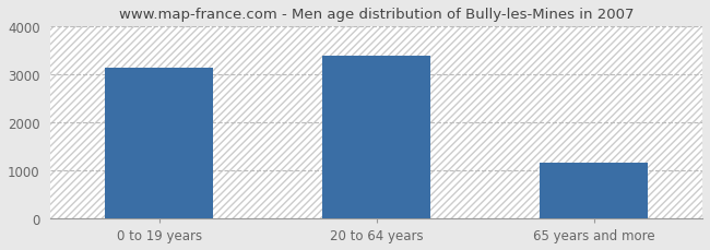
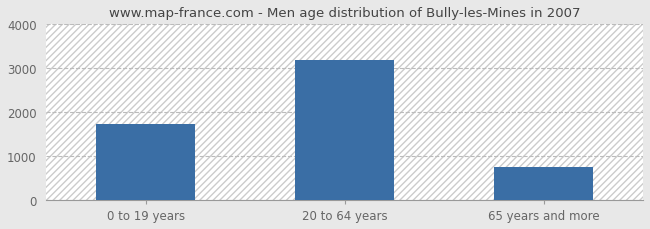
0 to 19 years: 3150 -> 1720
20 to 64 years: 3400 -> 3180
65 years and more: 1150 -> 750
